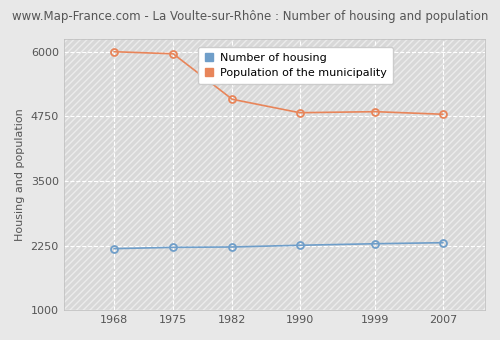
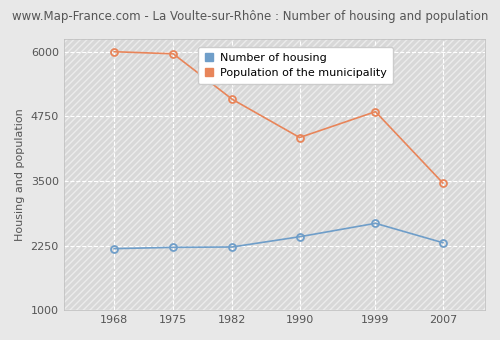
Number of housing/1990: 2260 -> 2420
Population of the municipality/1990: 4820 -> 4340
Number of housing/1999: 2280 -> 2680
Population of the municipality/2007: 4790 -> 3460
